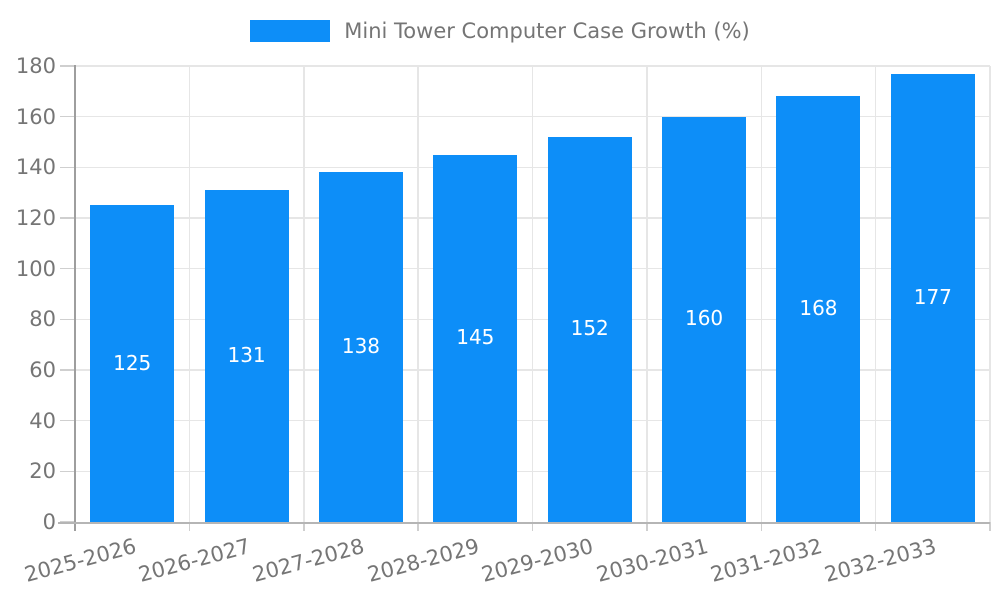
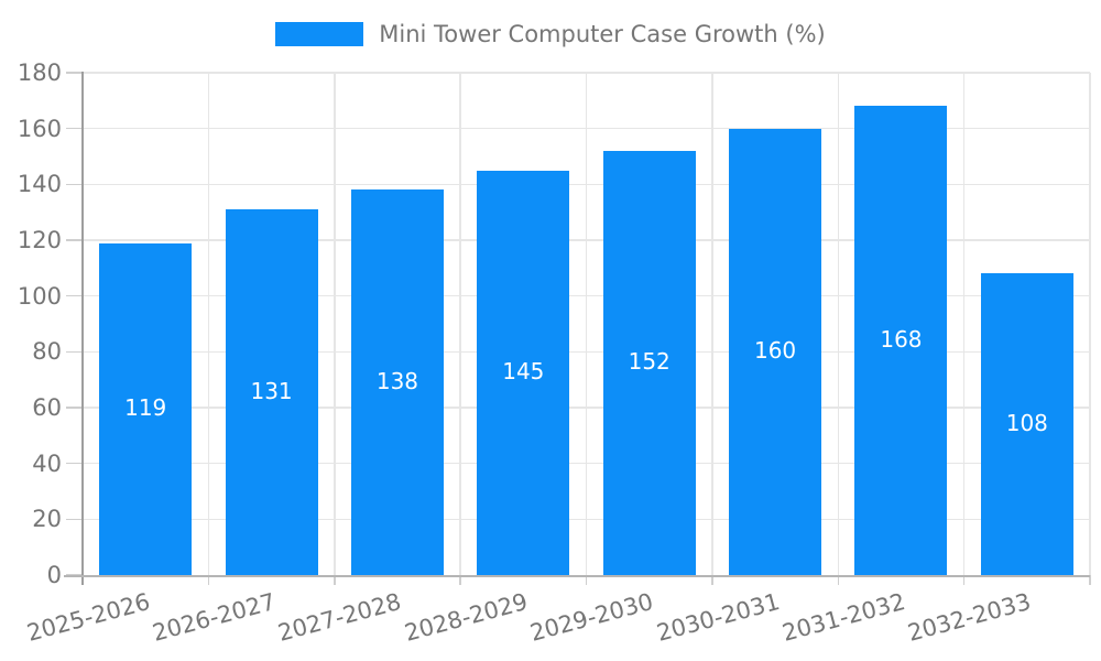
2025-2026: 125 -> 119
2032-2033: 177 -> 108
